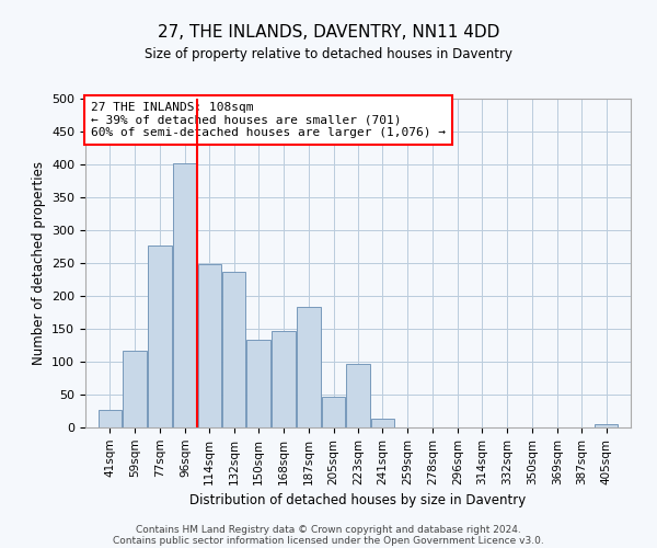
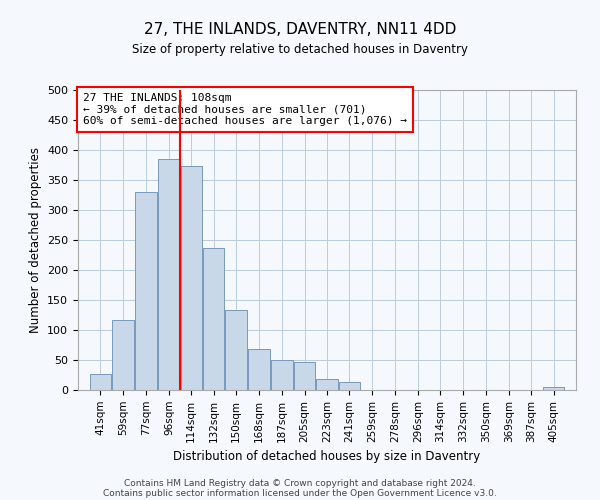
77sqm: 276 -> 330
96sqm: 402 -> 385
114sqm: 248 -> 373
168sqm: 146 -> 68
187sqm: 184 -> 50
223sqm: 96 -> 18
